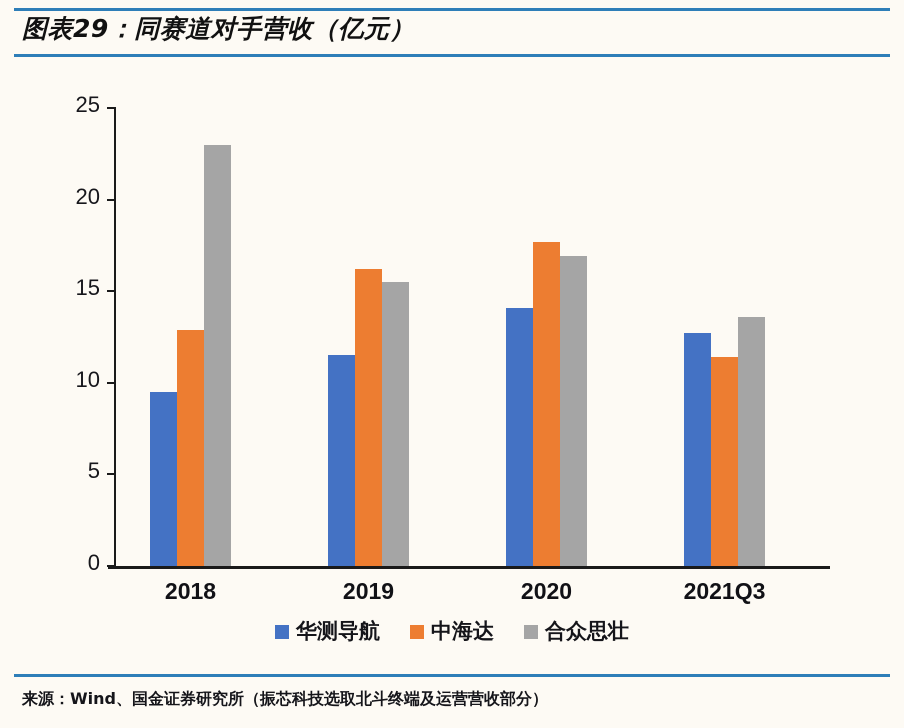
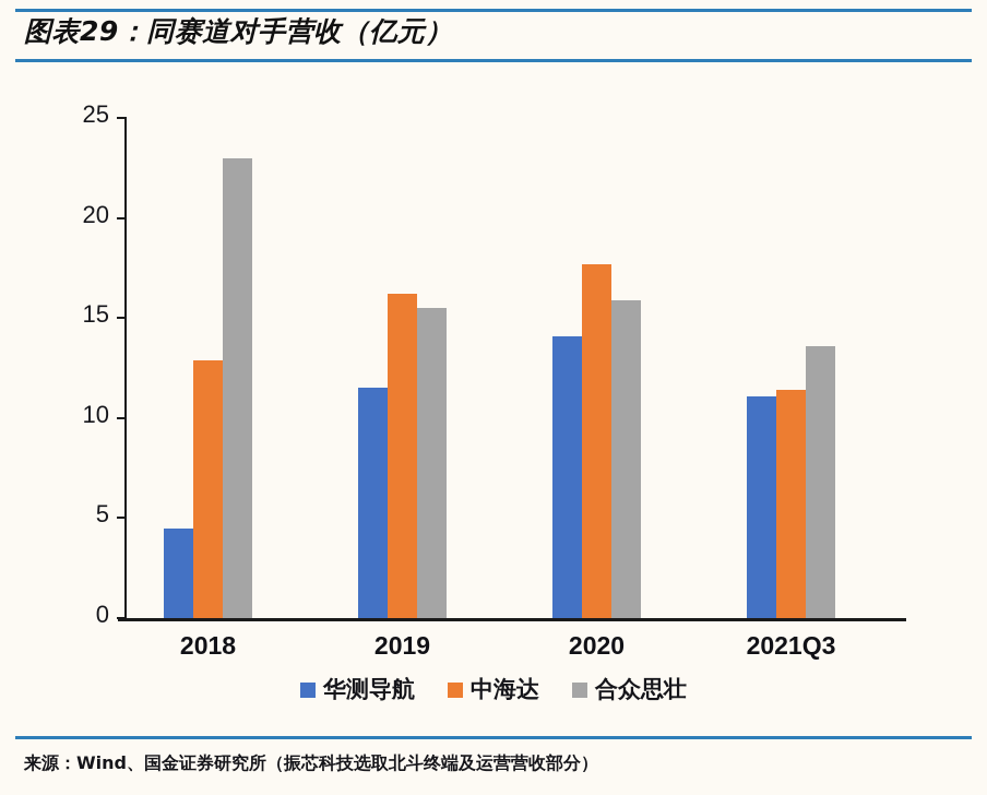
华测导航/2018: 9.5 -> 4.5
合众思壮/2020: 16.9 -> 15.9
华测导航/2021Q3: 12.7 -> 11.1
